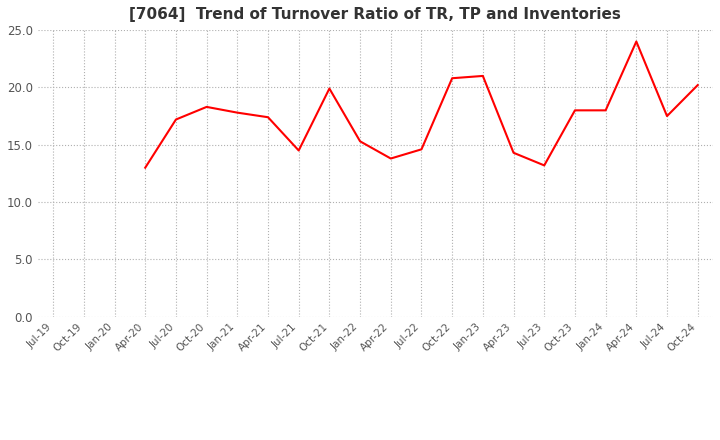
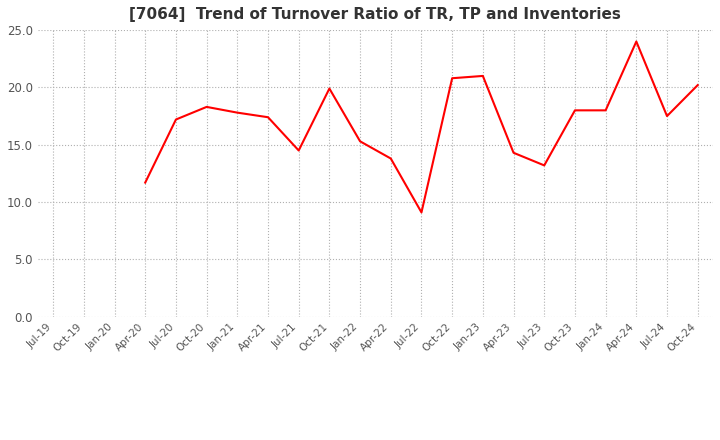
Apr-20: 13.0 -> 11.7
Jul-22: 14.6 -> 9.1
